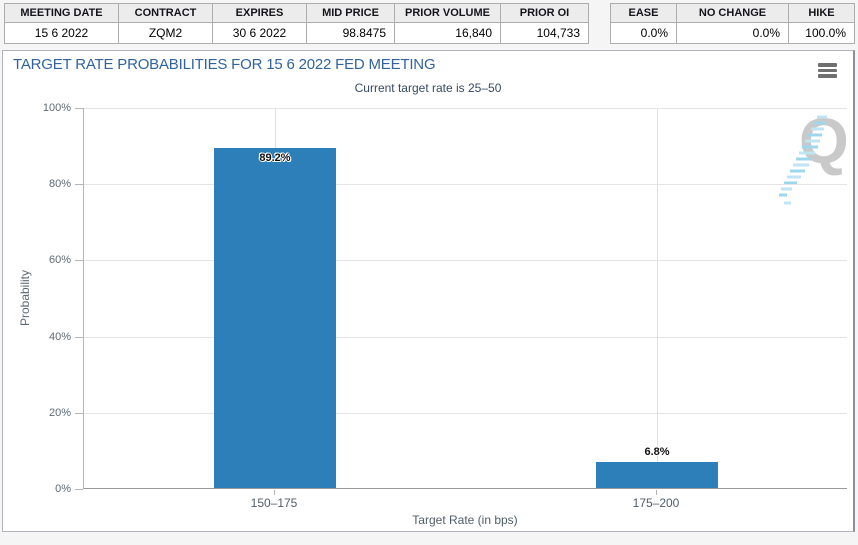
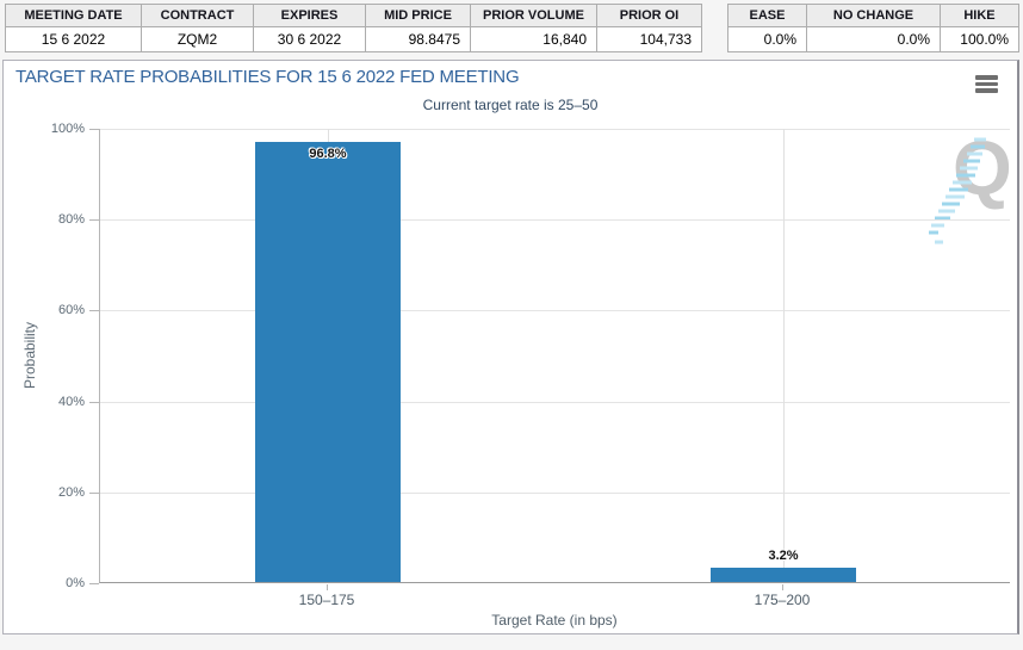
150–175: 89.2% -> 96.8%
175–200: 6.8% -> 3.2%
